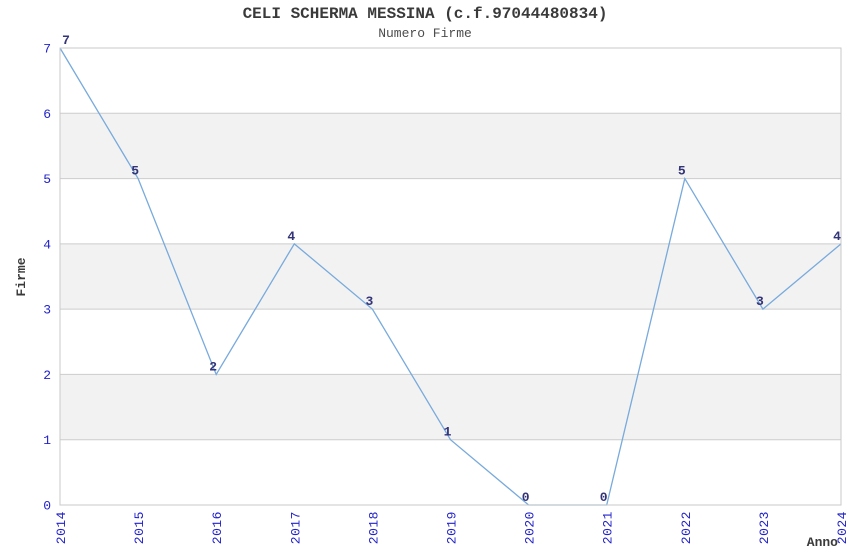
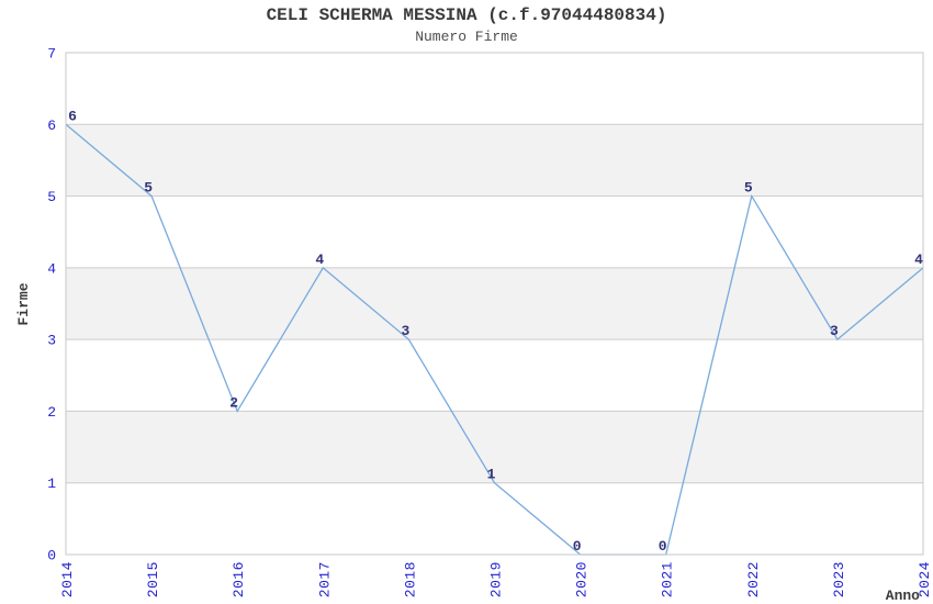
2014: 7 -> 6
